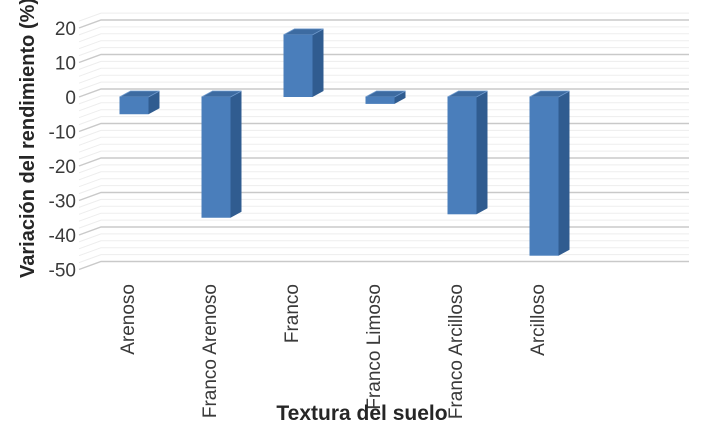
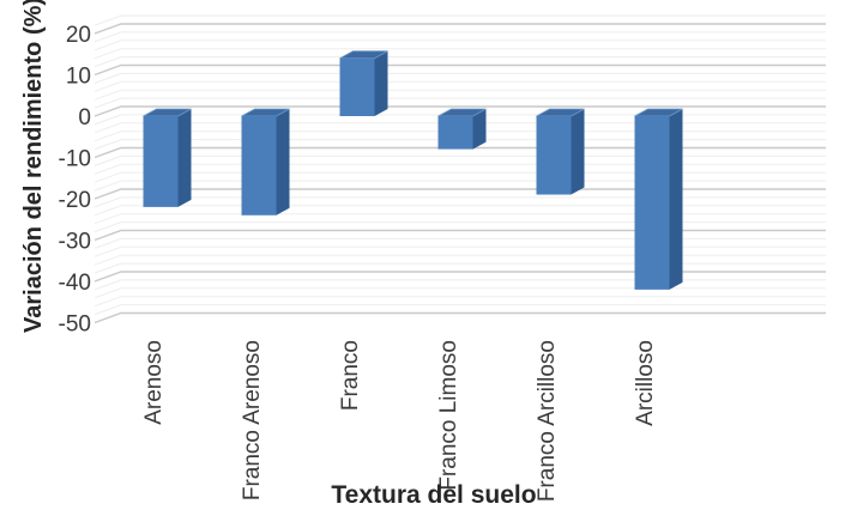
Arenoso: -5 -> -22
Franco Arenoso: -35 -> -24
Franco: 18 -> 14
Franco Limoso: -2 -> -8
Franco Arcilloso: -34 -> -19
Arcilloso: -46 -> -42
